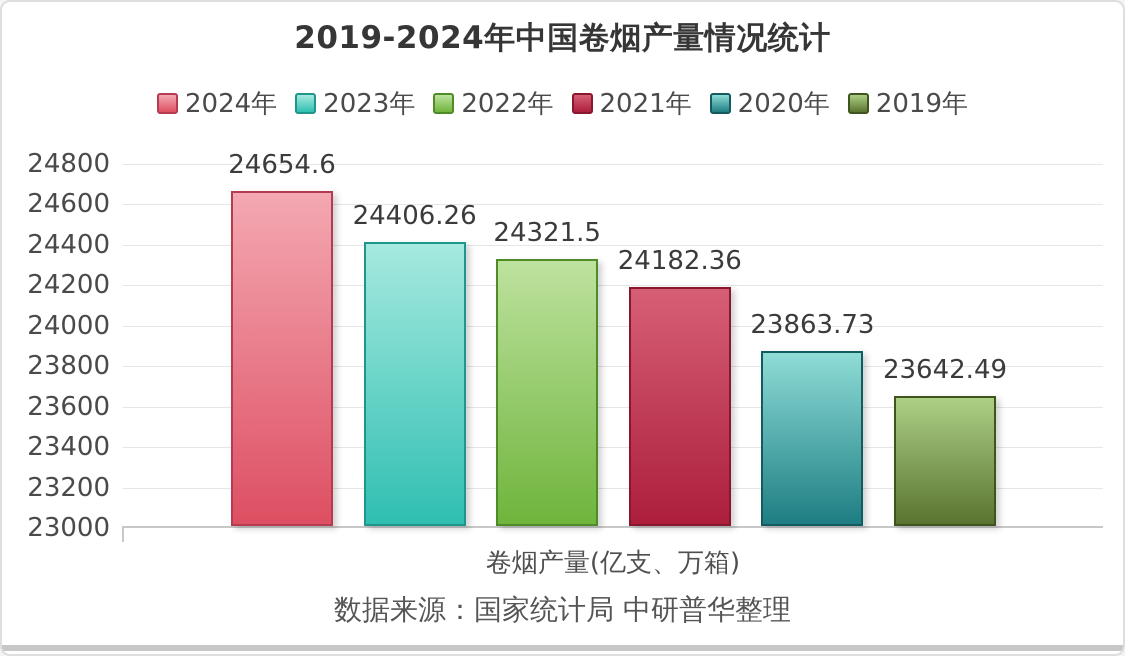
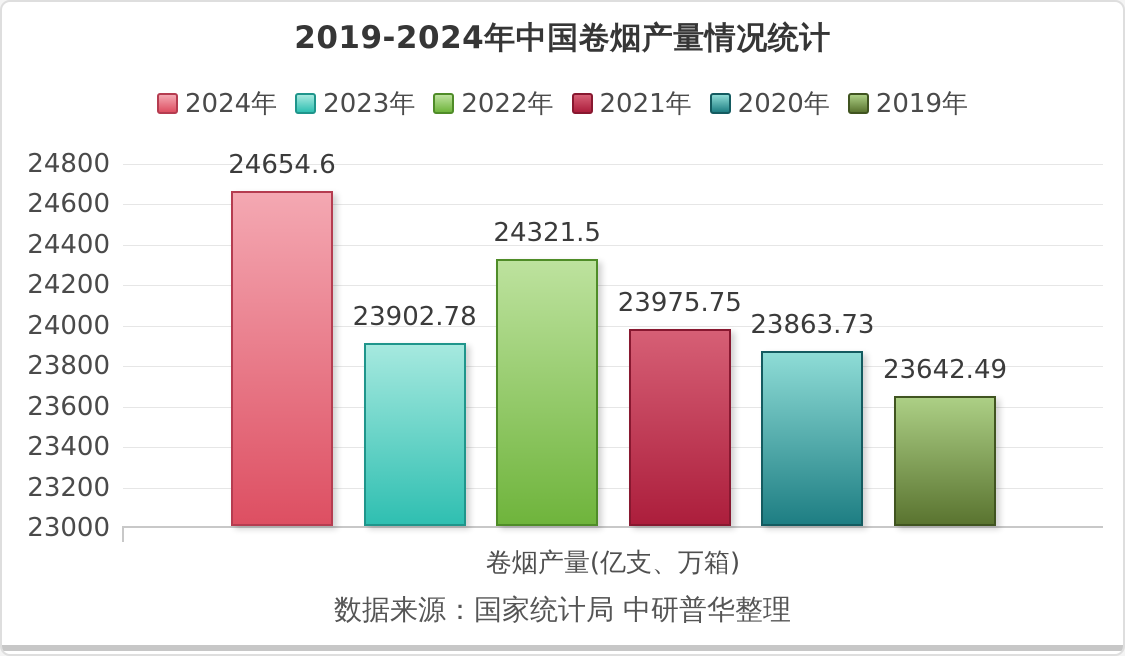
2023年: 24406.26 -> 23902.78
2021年: 24182.36 -> 23975.75
